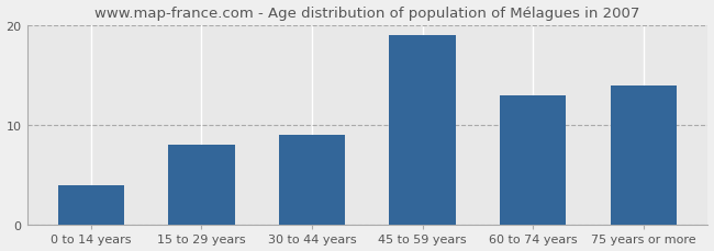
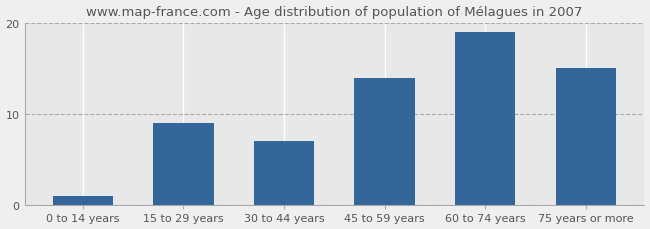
0 to 14 years: 4 -> 1
15 to 29 years: 8 -> 9
30 to 44 years: 9 -> 7
45 to 59 years: 19 -> 14
60 to 74 years: 13 -> 19
75 years or more: 14 -> 15
